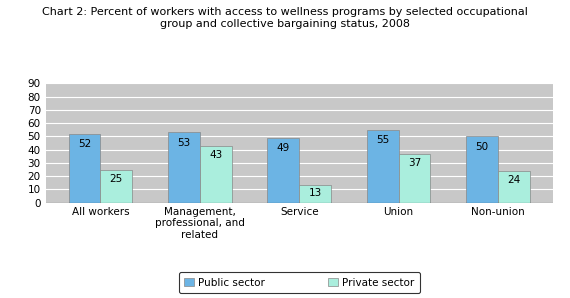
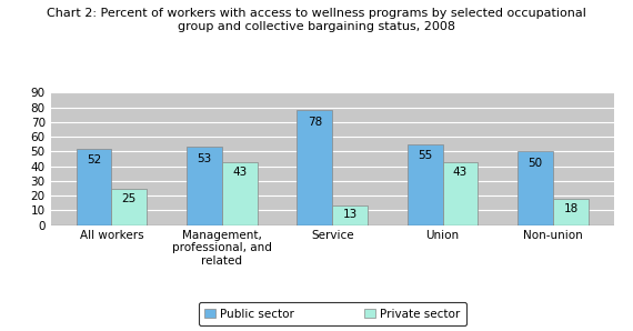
Public sector/Service: 49 -> 78
Private sector/Union: 37 -> 43
Private sector/Non-union: 24 -> 18
